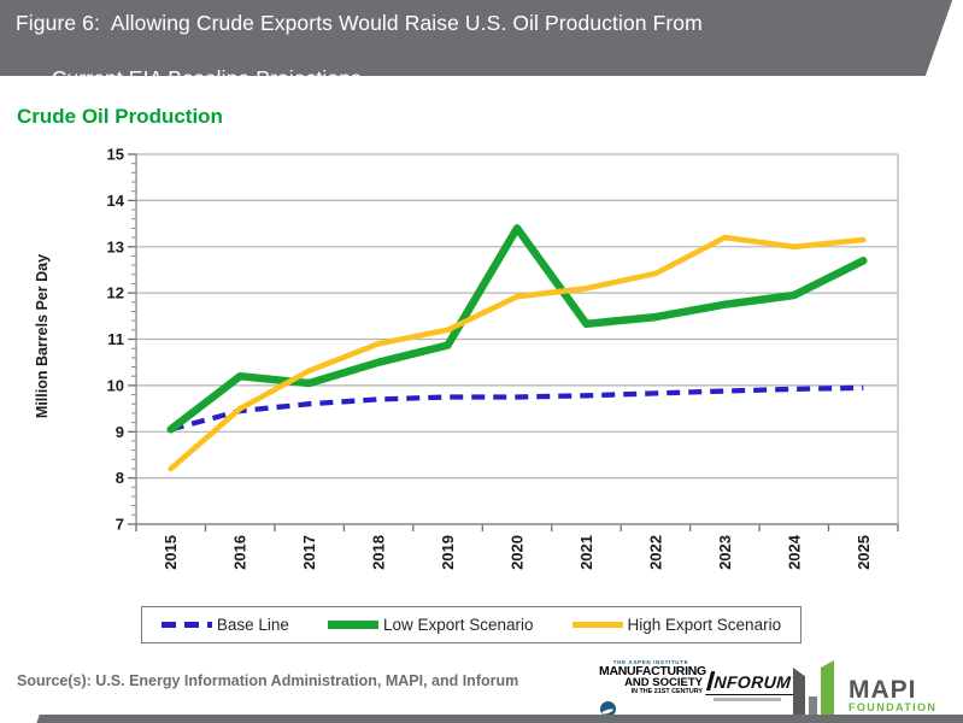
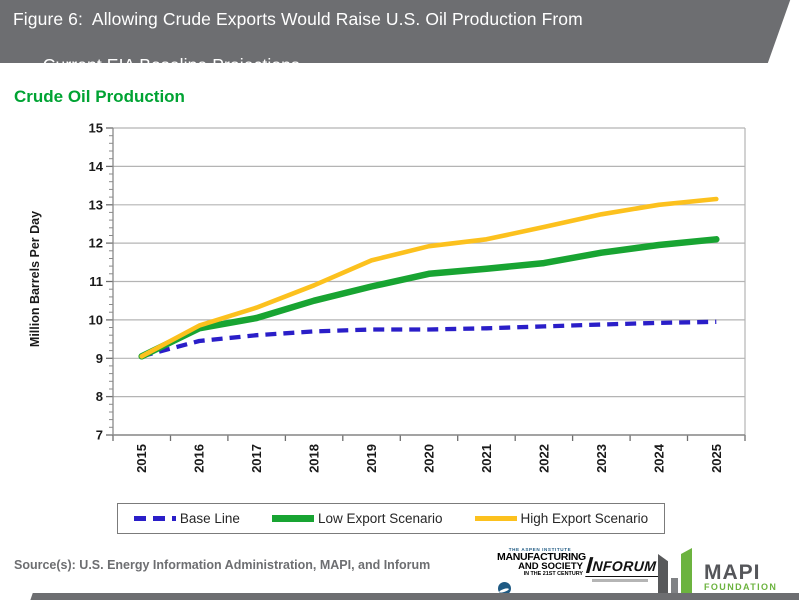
High Export Scenario/2015: 8.2 -> 9.1
Low Export Scenario/2016: 10.2 -> 9.8
High Export Scenario/2016: 9.5 -> 9.8
High Export Scenario/2019: 11.2 -> 11.6
Low Export Scenario/2020: 13.4 -> 11.2
High Export Scenario/2023: 13.2 -> 12.8
Low Export Scenario/2025: 12.7 -> 12.1
